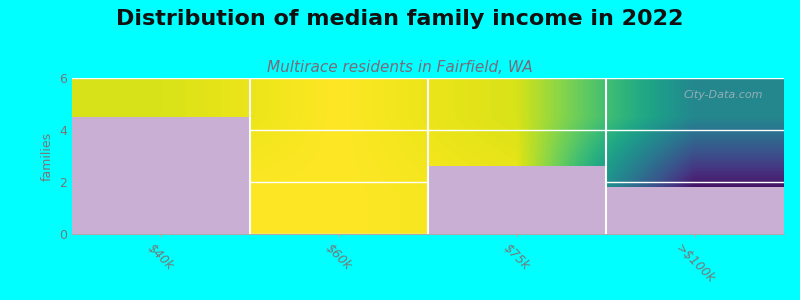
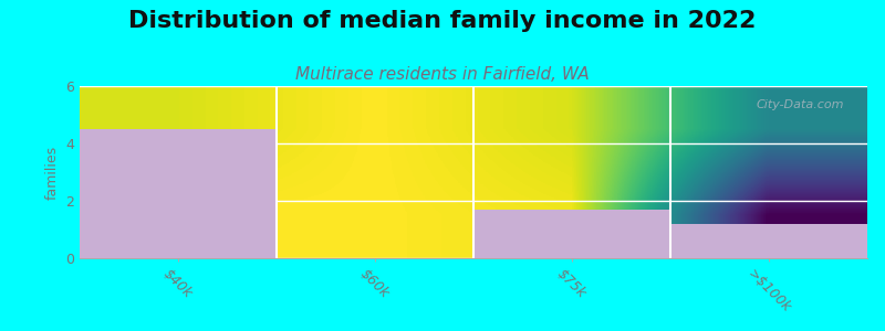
$75k: 2.6 -> 1.7
>$100k: 1.8 -> 1.2
